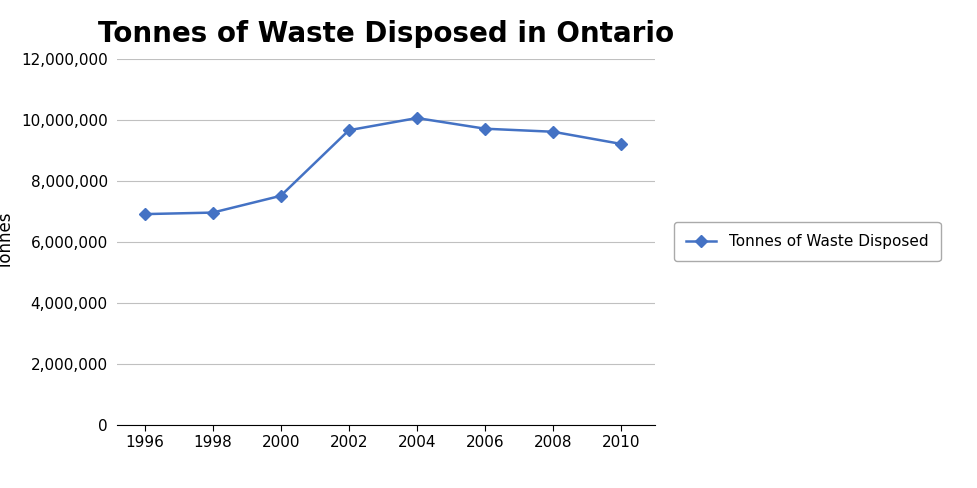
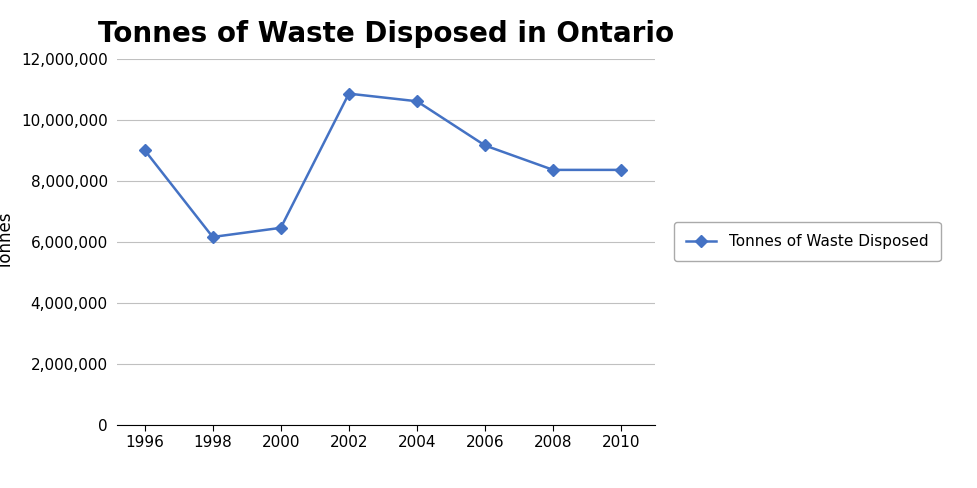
1996: 6,900,000 -> 9,000,000
1998: 6,950,000 -> 6,150,000
2000: 7,500,000 -> 6,450,000
2002: 9,650,000 -> 10,850,000
2004: 10,050,000 -> 10,600,000
2006: 9,700,000 -> 9,150,000
2008: 9,600,000 -> 8,350,000
2010: 9,200,000 -> 8,350,000
